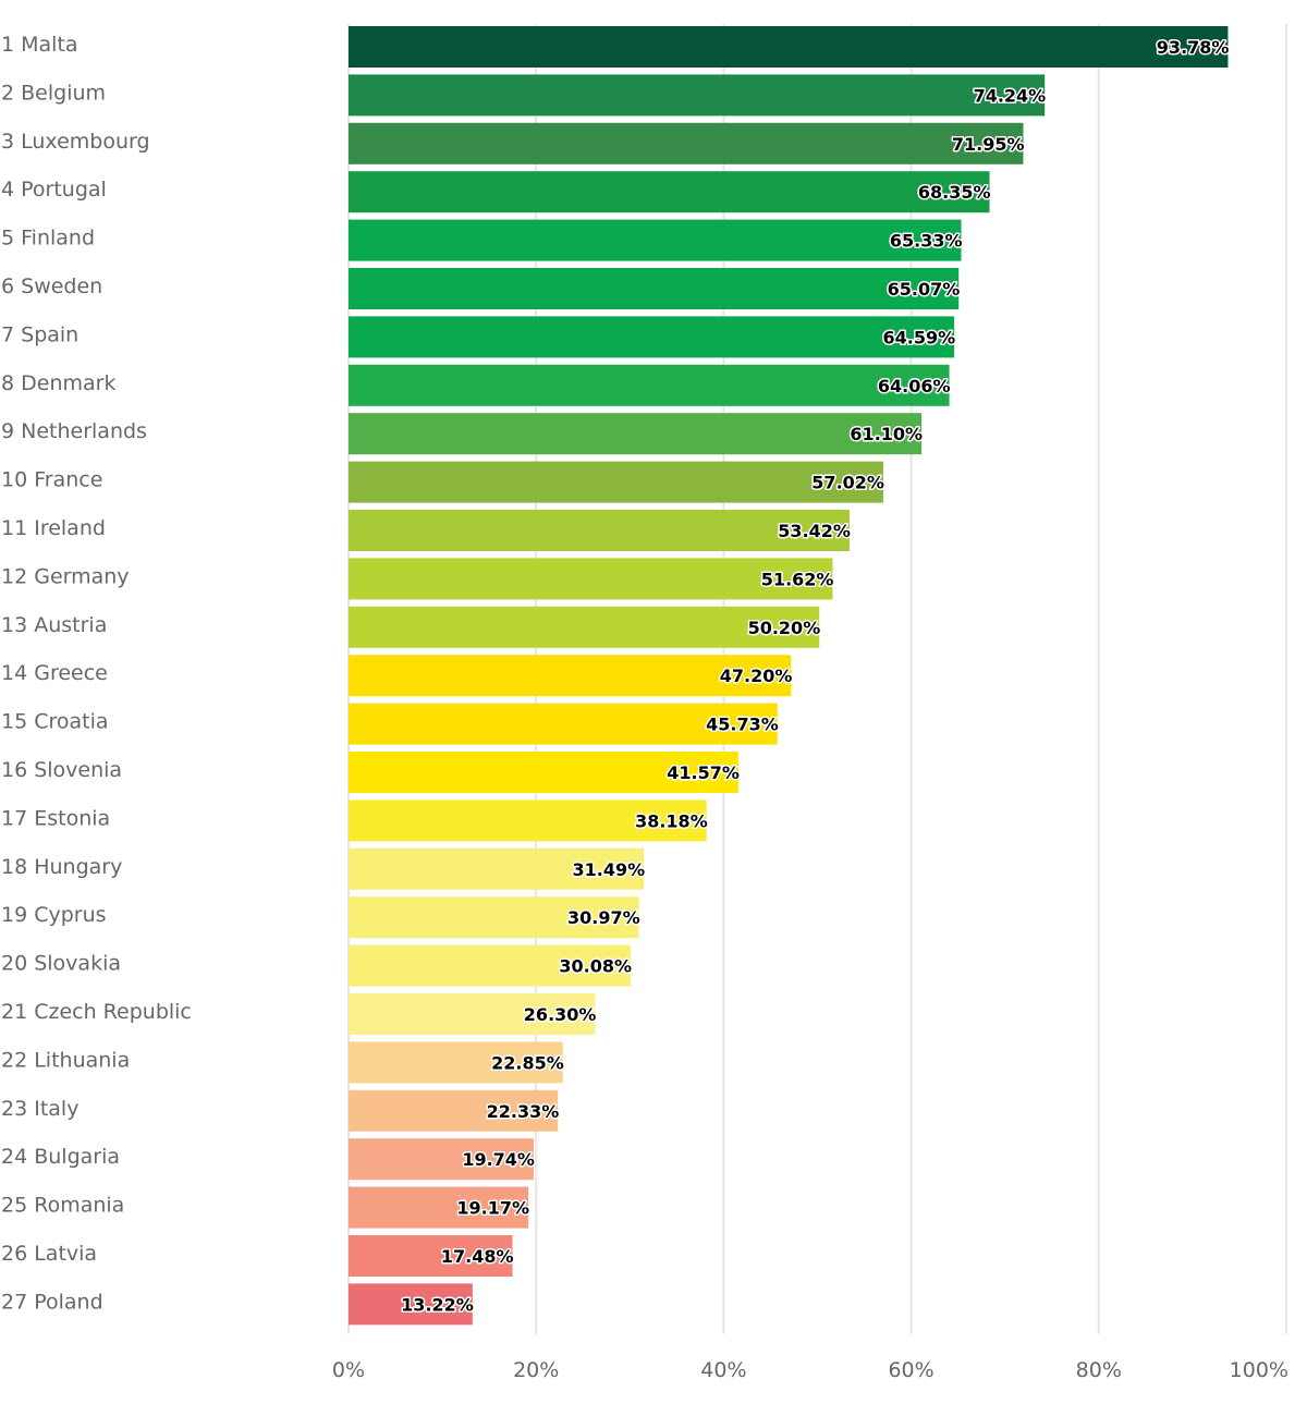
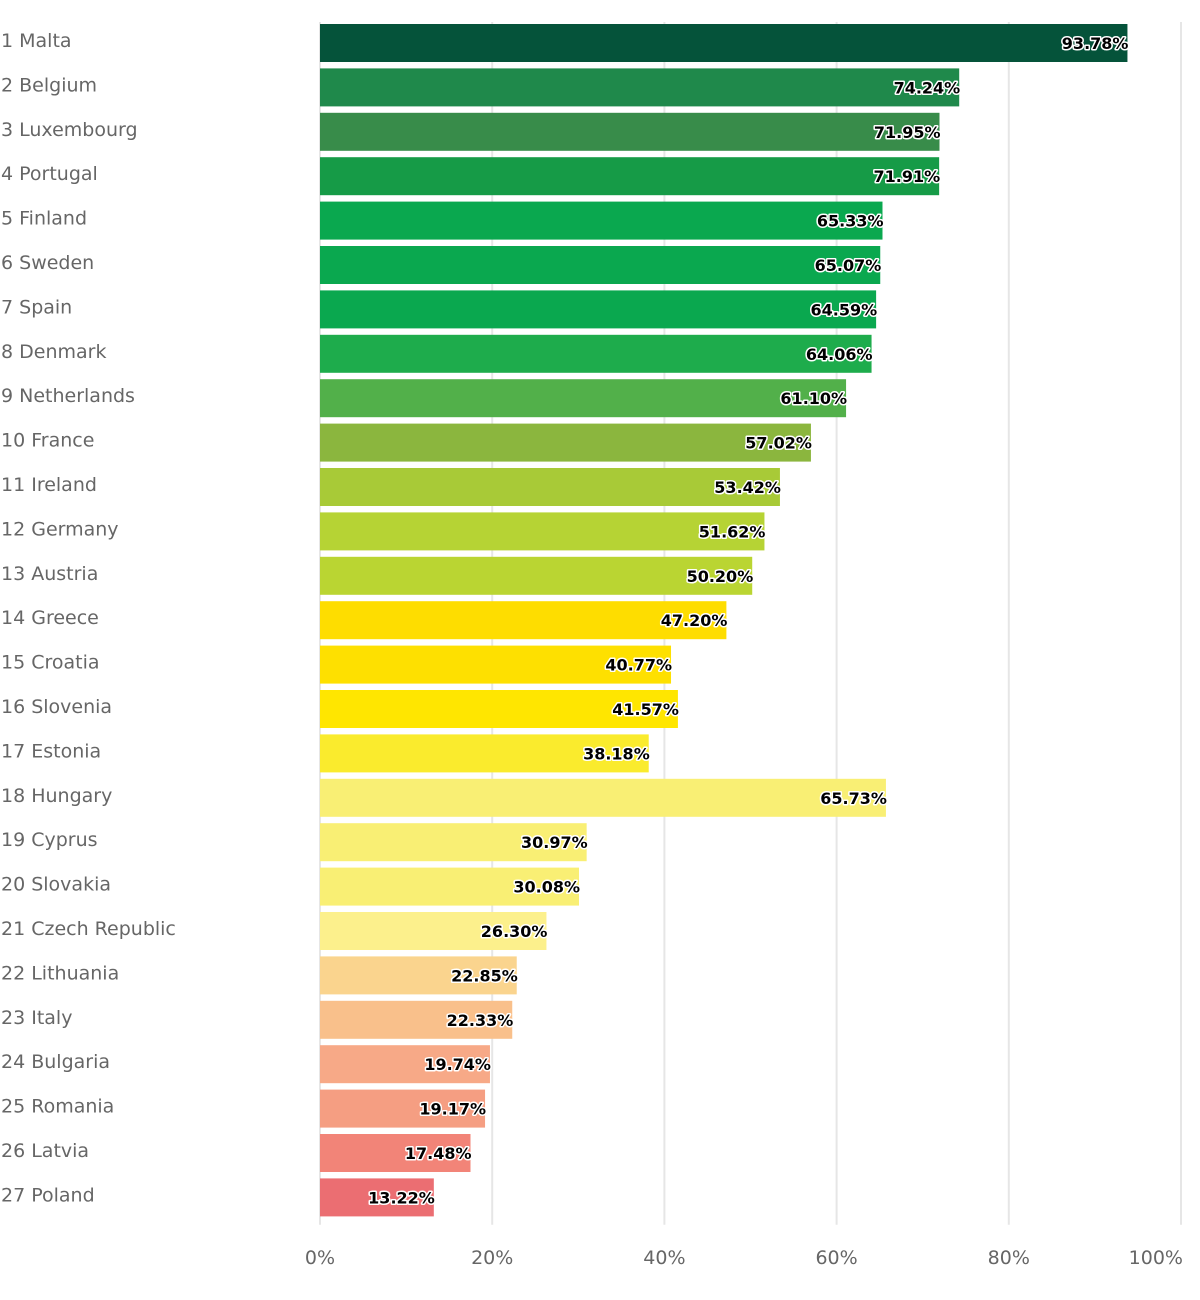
4 Portugal: 68.35% -> 71.91%
15 Croatia: 45.73% -> 40.77%
18 Hungary: 31.49% -> 65.73%
